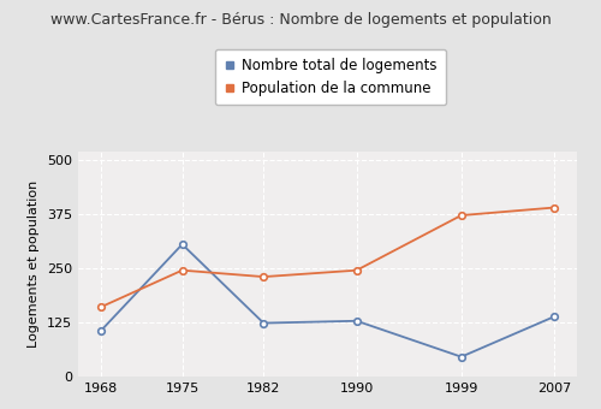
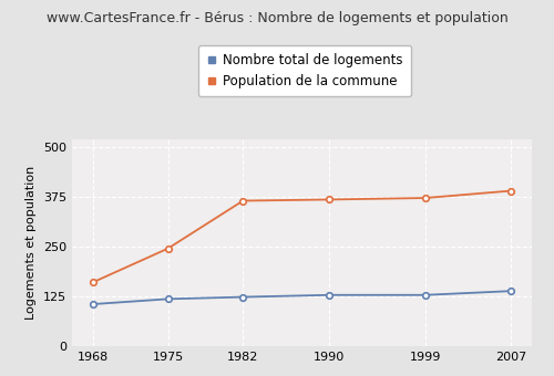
Nombre total de logements/1975: 305 -> 118
Population de la commune/1982: 230 -> 365
Population de la commune/1990: 245 -> 368
Nombre total de logements/1999: 45 -> 128
